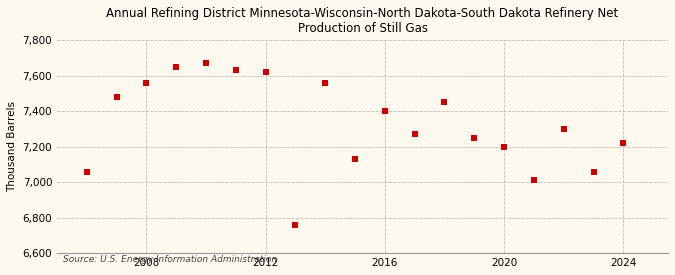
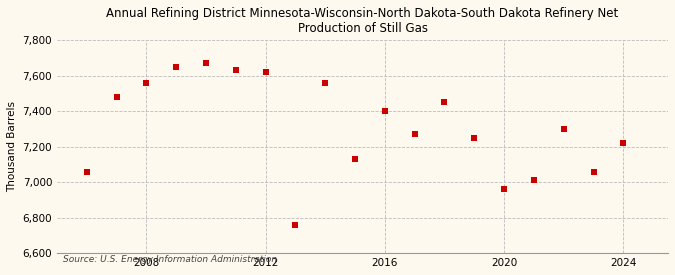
2020: 7,200 -> 6,960
